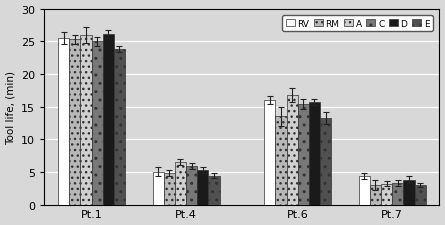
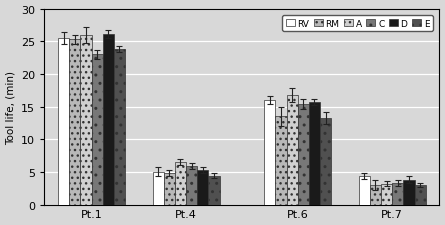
C/Pt.1: 25.0 -> 23.0
